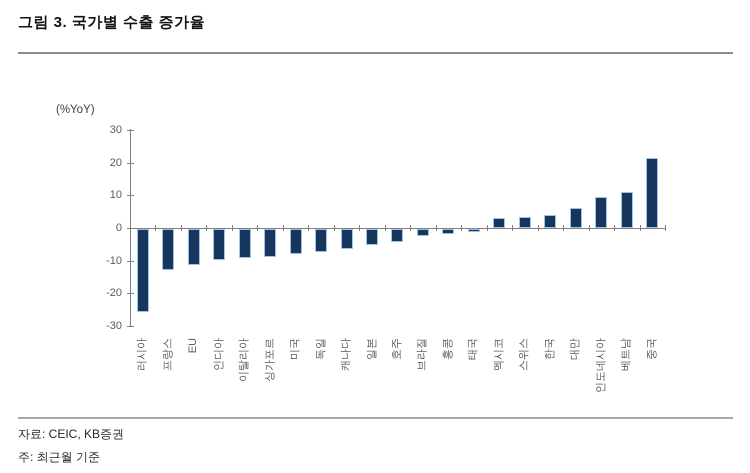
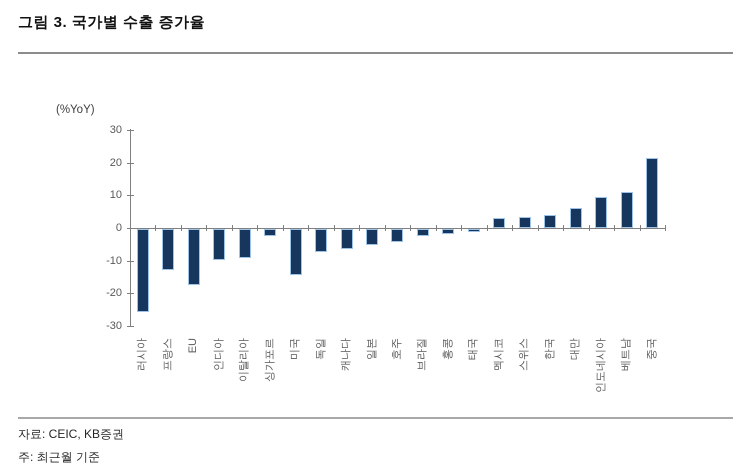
EU: -11 -> -17
싱가포르: -8 -> -2
미국: -8 -> -14
